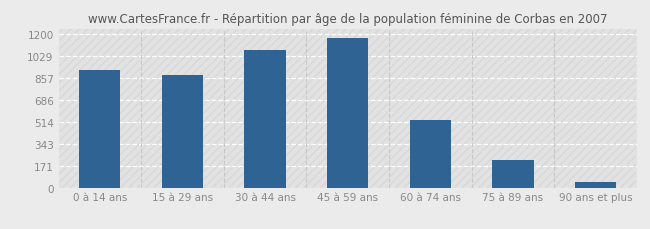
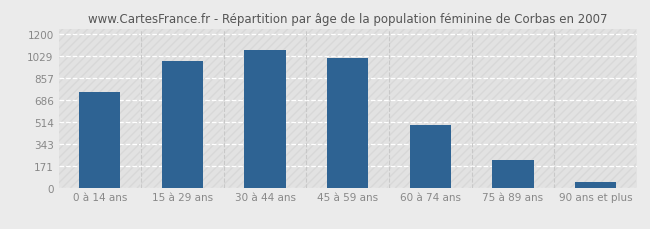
0 à 14 ans: 920 -> 750
15 à 29 ans: 880 -> 990
45 à 59 ans: 1160 -> 1010
60 à 74 ans: 530 -> 490
